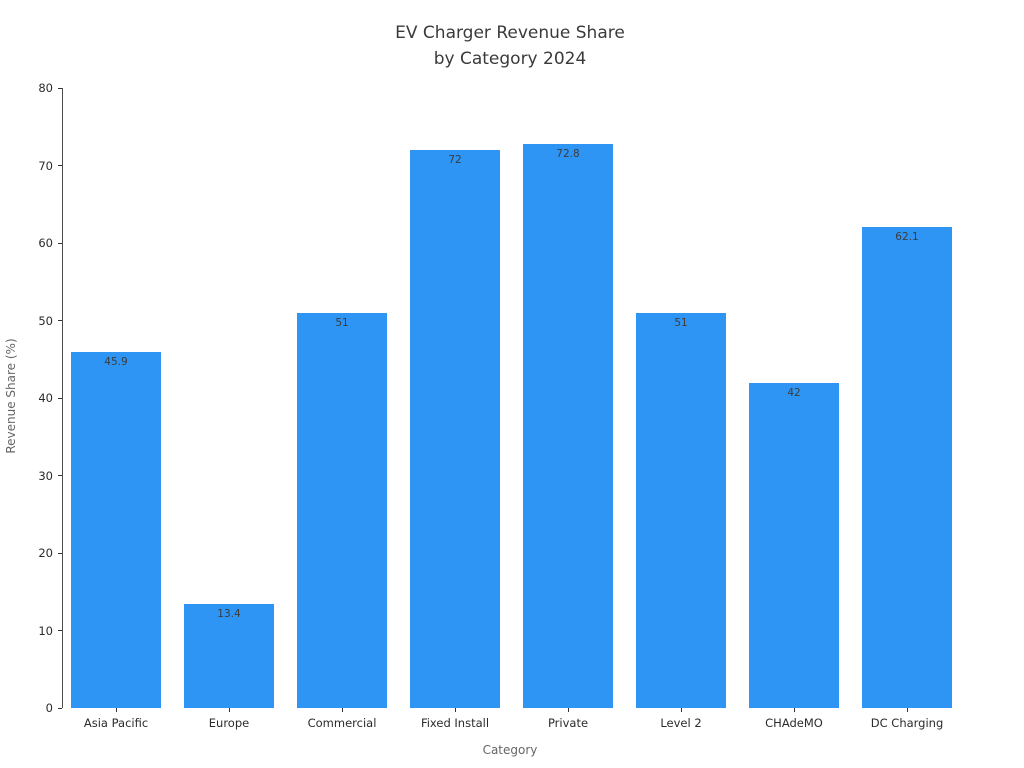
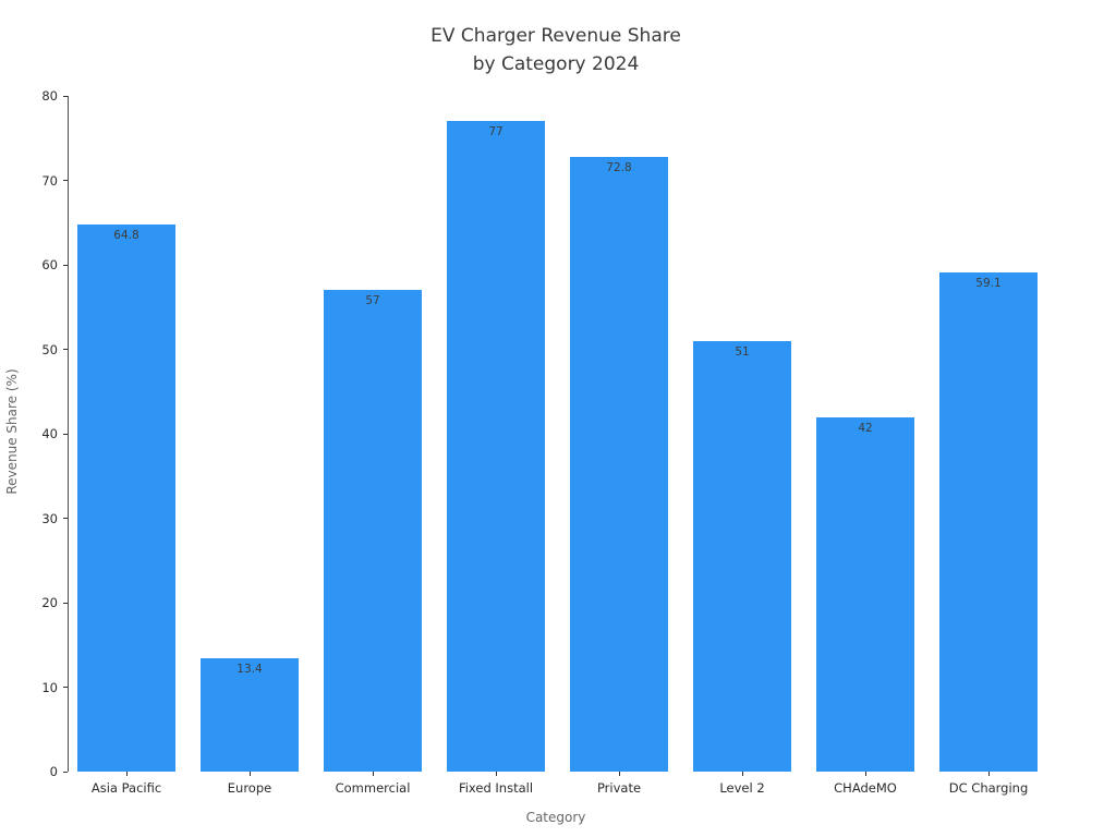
Asia Pacific: 45.9 -> 64.8
Commercial: 51 -> 57
Fixed Install: 72 -> 77
DC Charging: 62.1 -> 59.1
